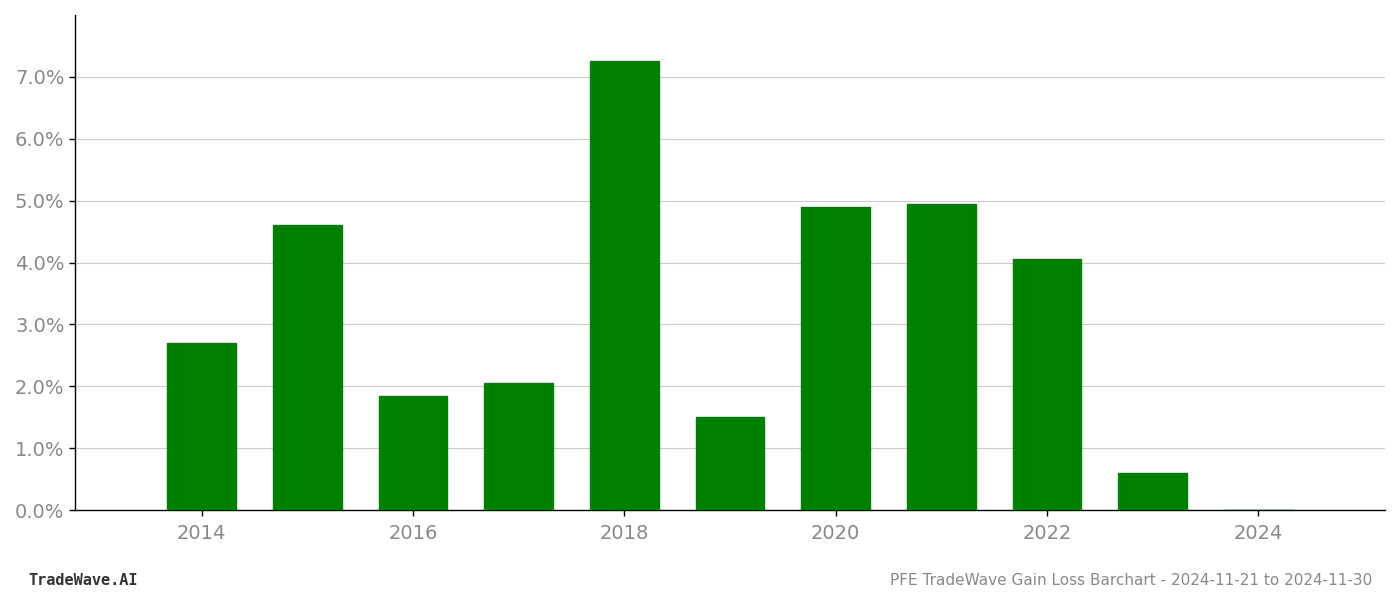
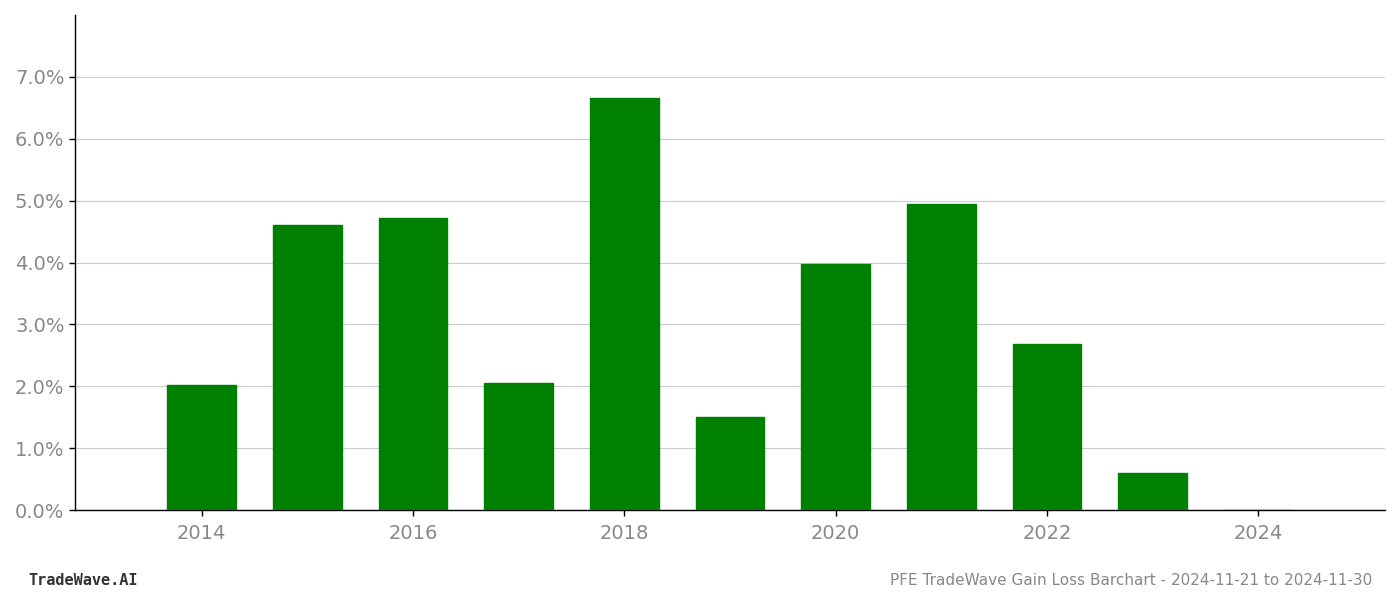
2014: 2.70% -> 2.02%
2016: 1.85% -> 4.72%
2018: 7.25% -> 6.66%
2020: 4.90% -> 3.98%
2022: 4.05% -> 2.68%
